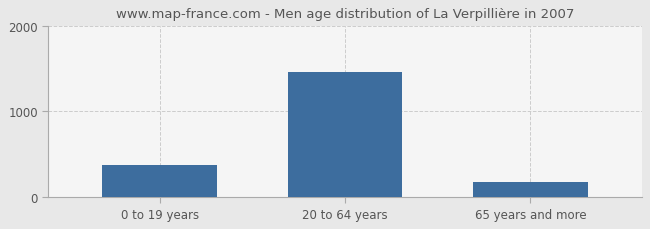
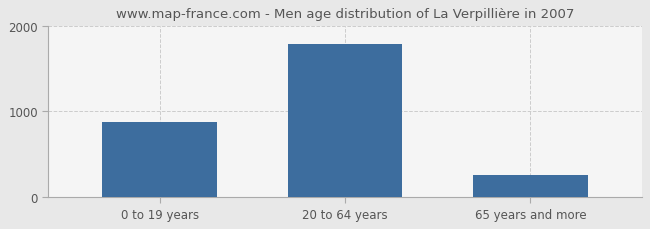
0 to 19 years: 380 -> 880
20 to 64 years: 1460 -> 1790
65 years and more: 180 -> 260
